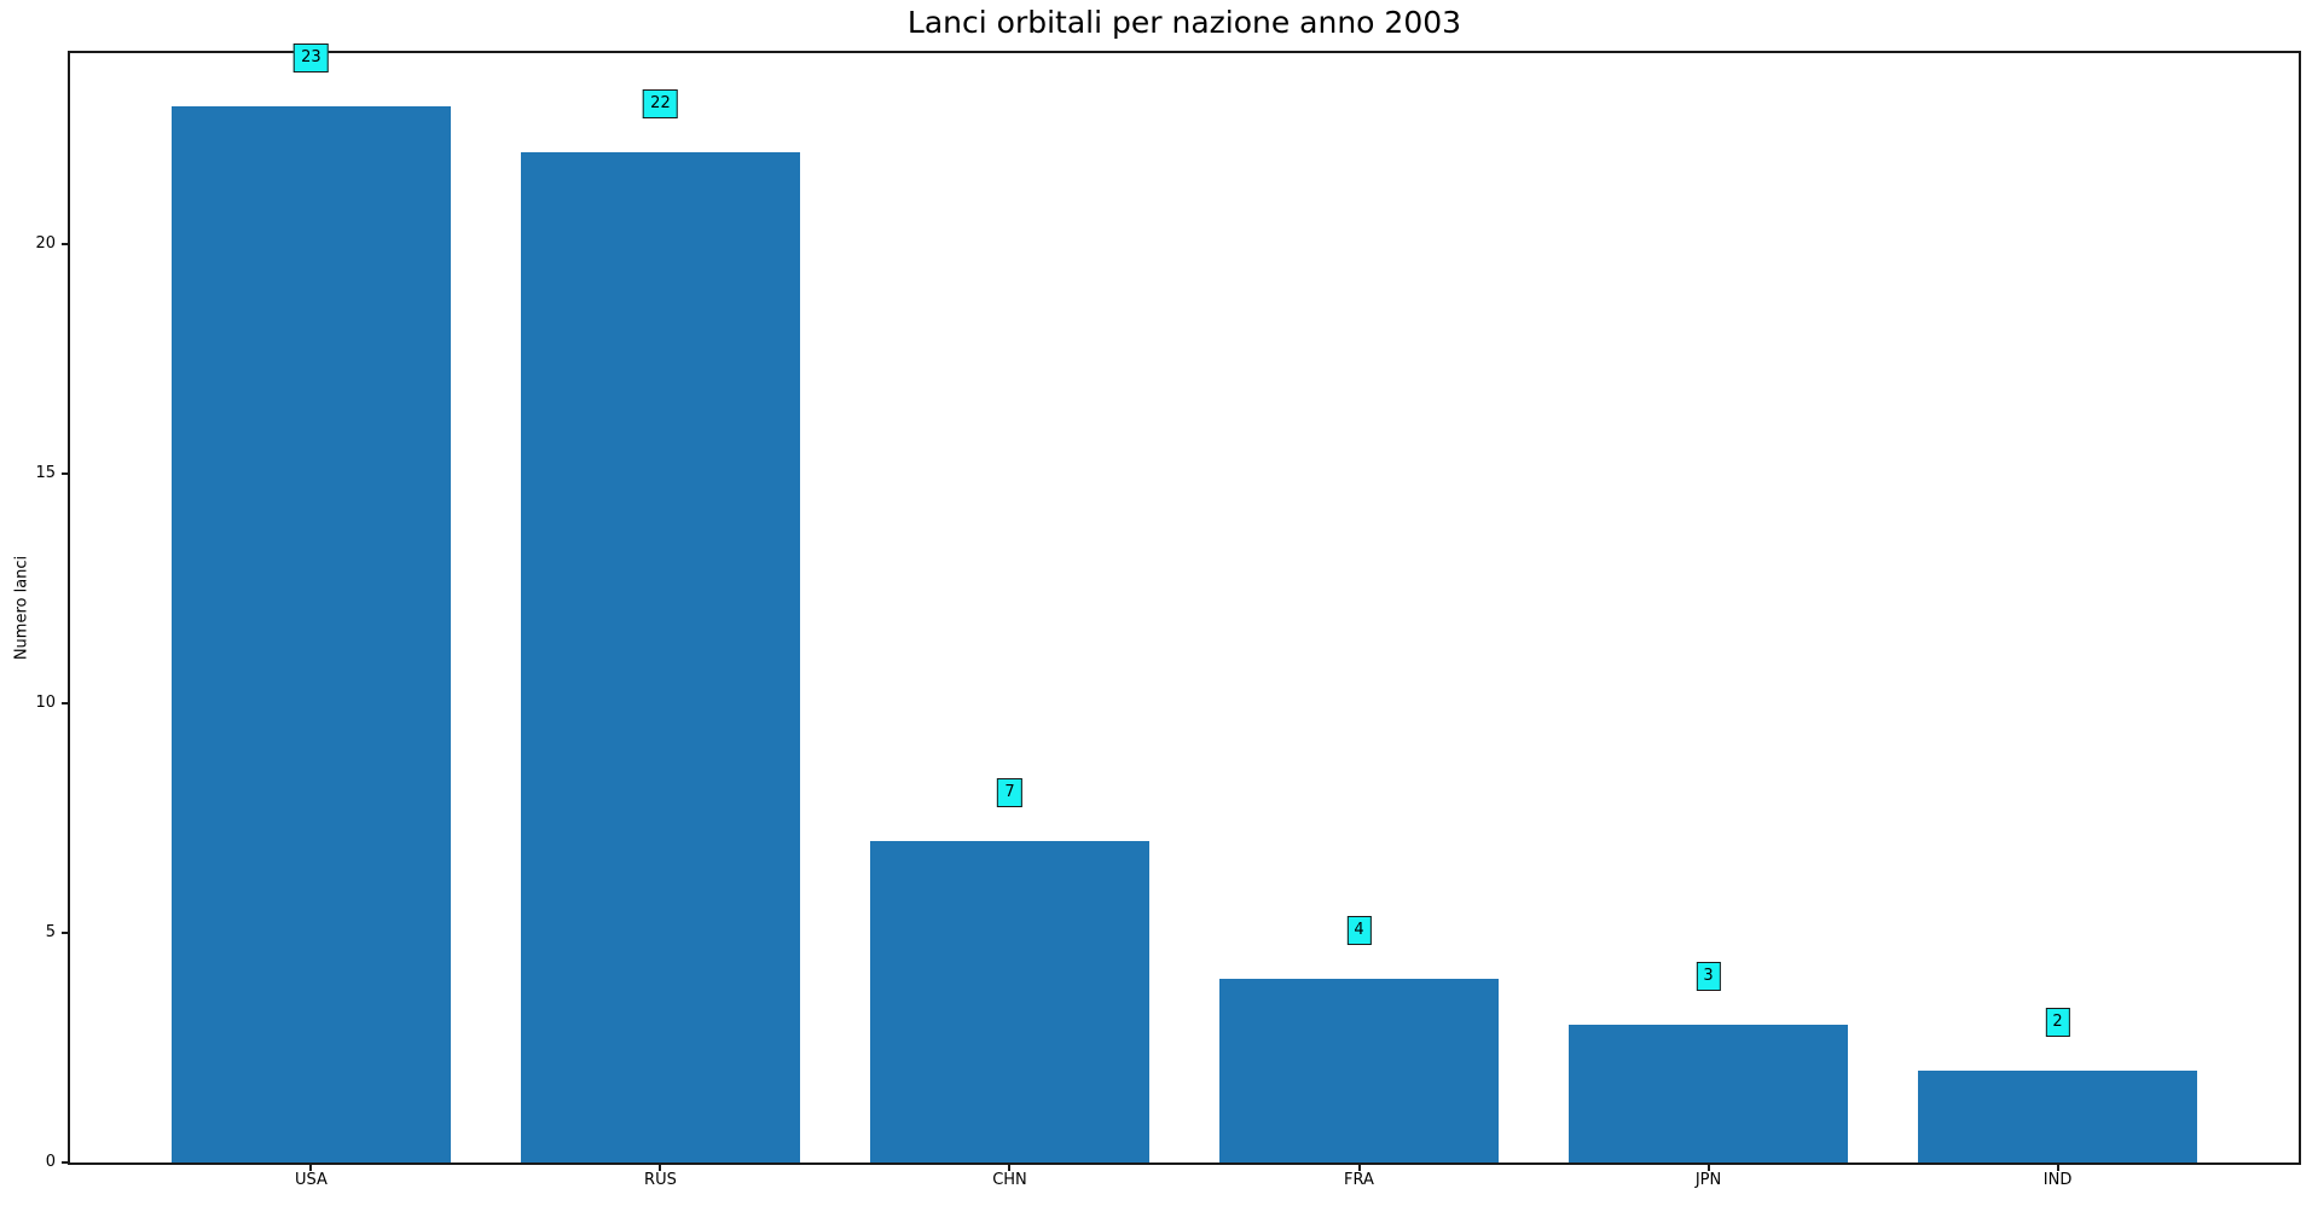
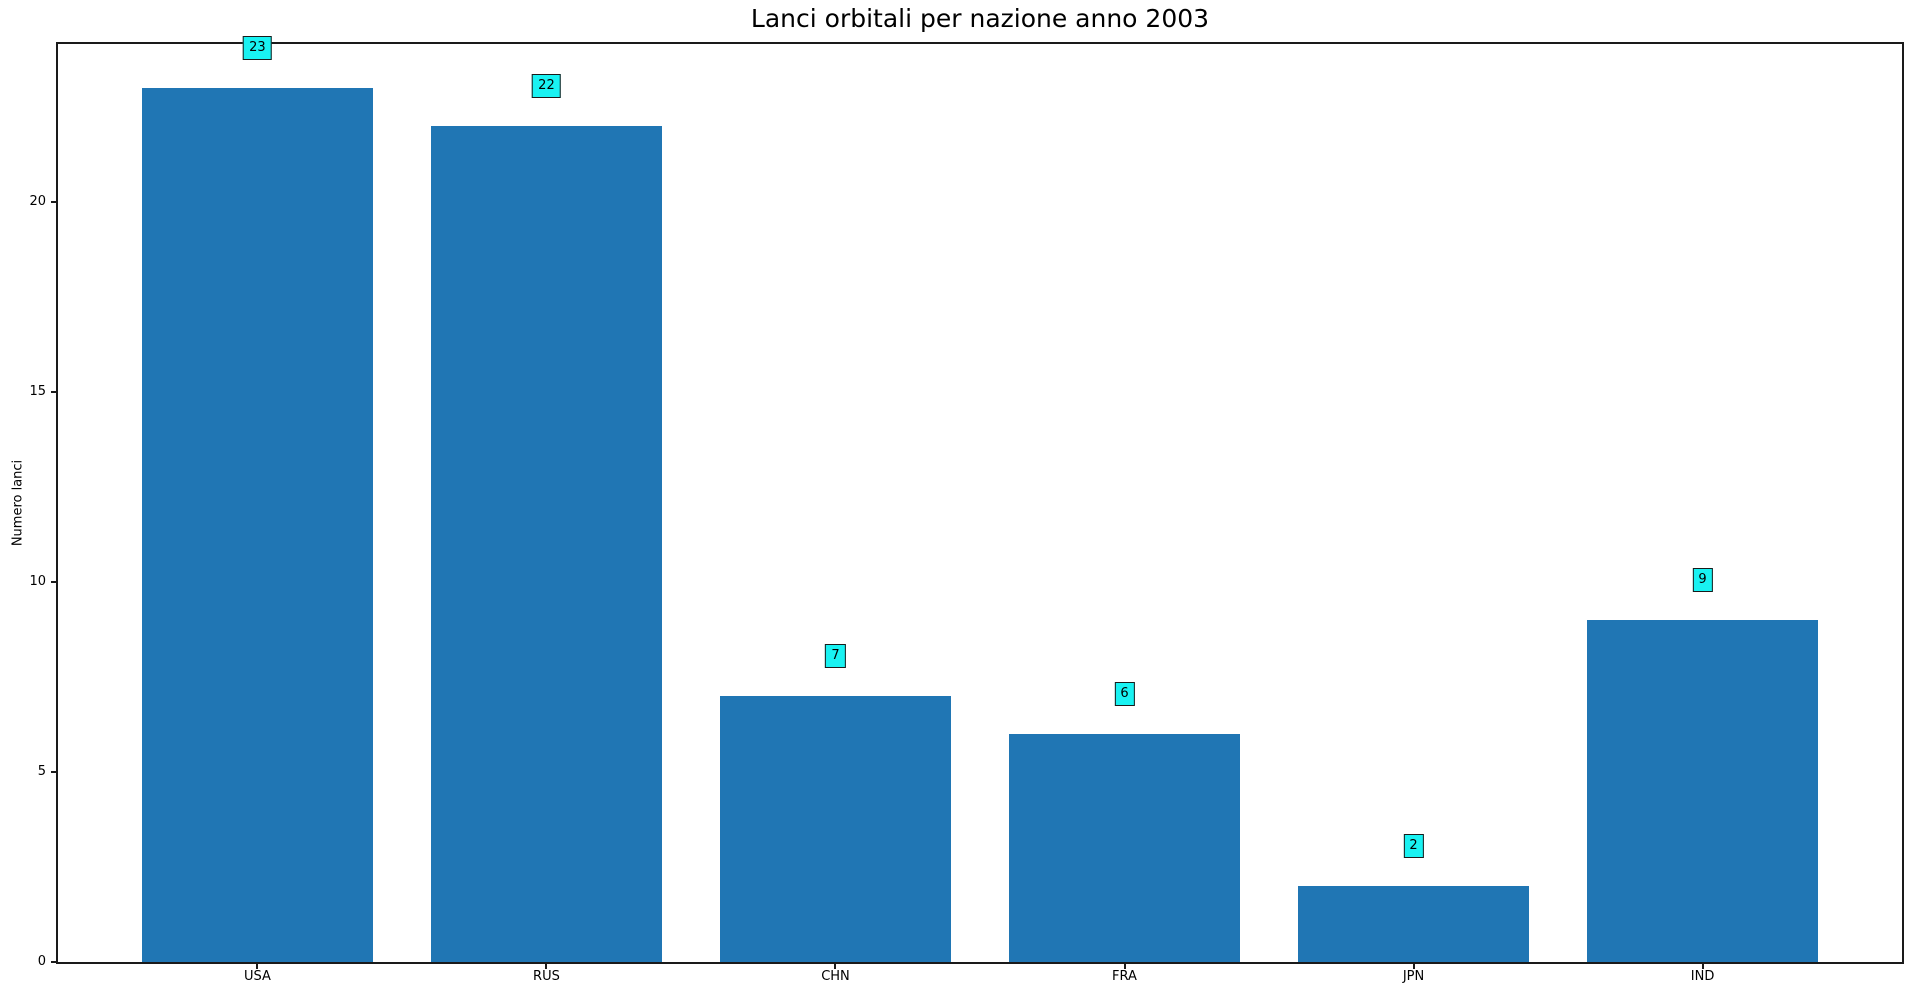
FRA: 4 -> 6
JPN: 3 -> 2
IND: 2 -> 9
